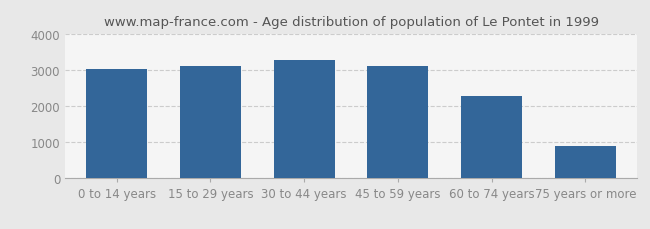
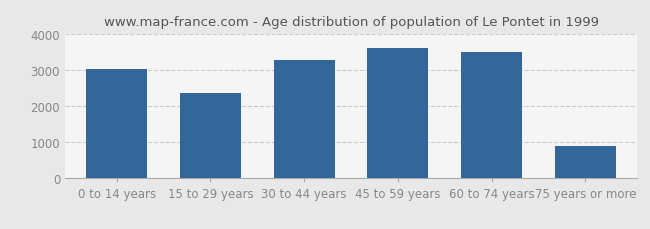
15 to 29 years: 3110 -> 2350
45 to 59 years: 3100 -> 3600
60 to 74 years: 2260 -> 3500
